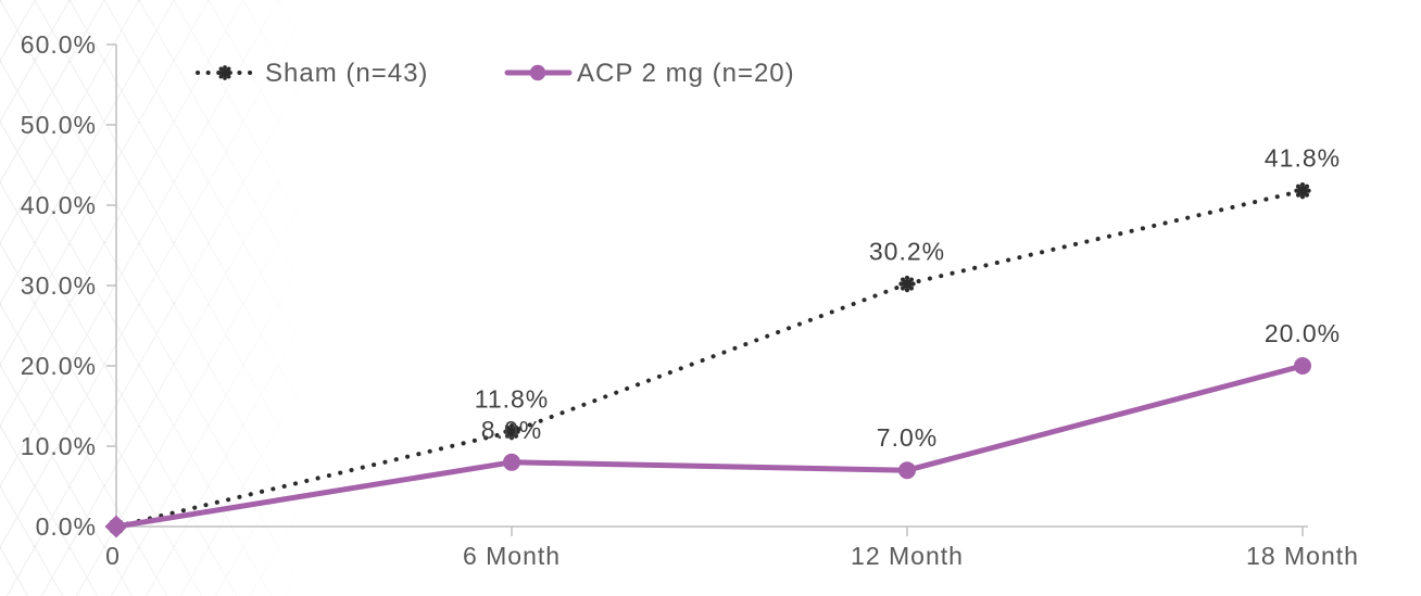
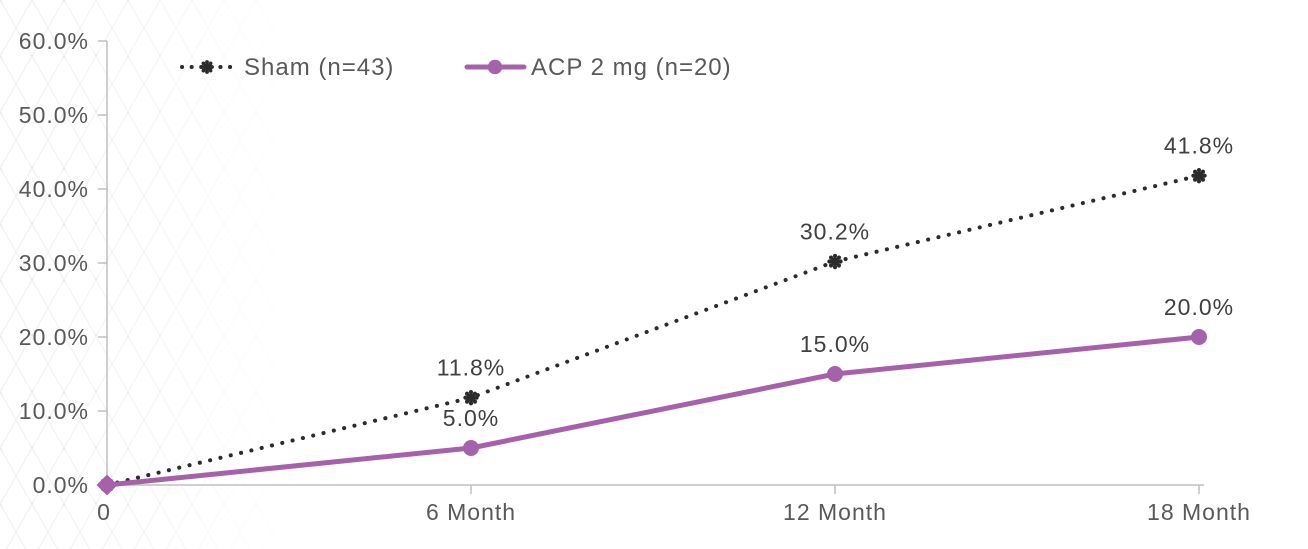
ACP 2 mg (n=20)/6 Month: 8.0% -> 5.0%
ACP 2 mg (n=20)/12 Month: 7.0% -> 15.0%
